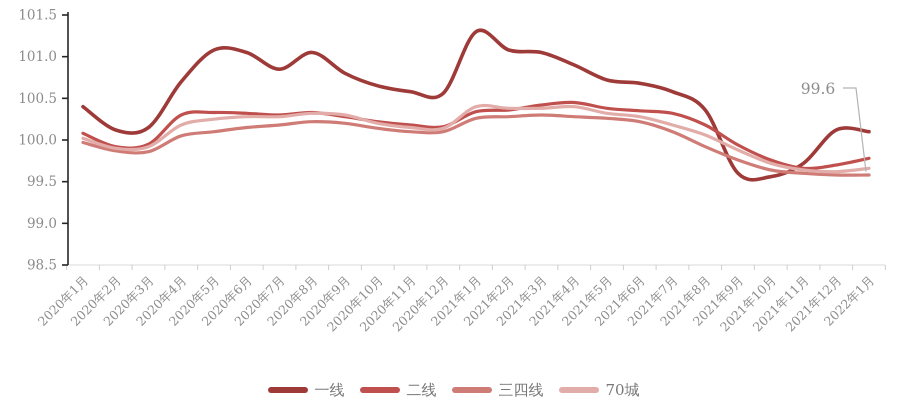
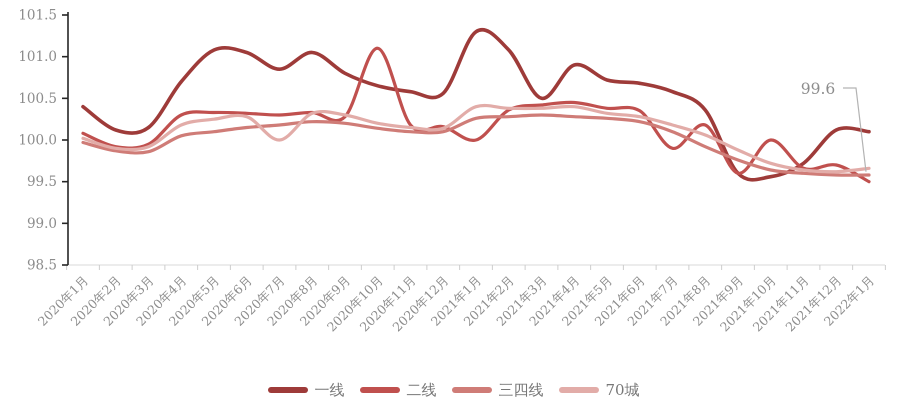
70城/2020年7月: 100.3 -> 100.0
二线/2020年10月: 100.2 -> 101.1
二线/2021年1月: 100.3 -> 100.0
一线/2021年3月: 101.0 -> 100.5
二线/2021年7月: 100.3 -> 99.9
二线/2021年9月: 99.9 -> 99.6
二线/2021年10月: 99.8 -> 100.0
二线/2022年1月: 99.8 -> 99.5
